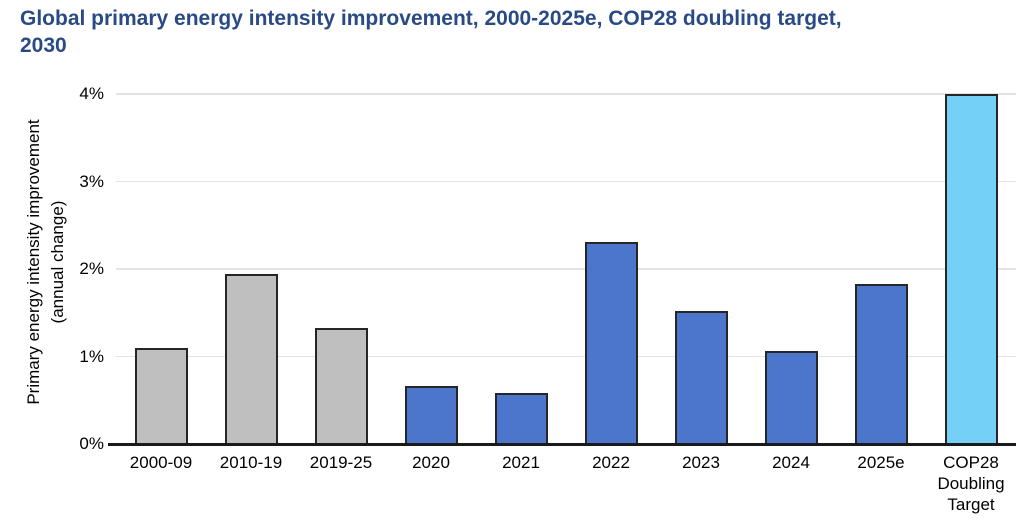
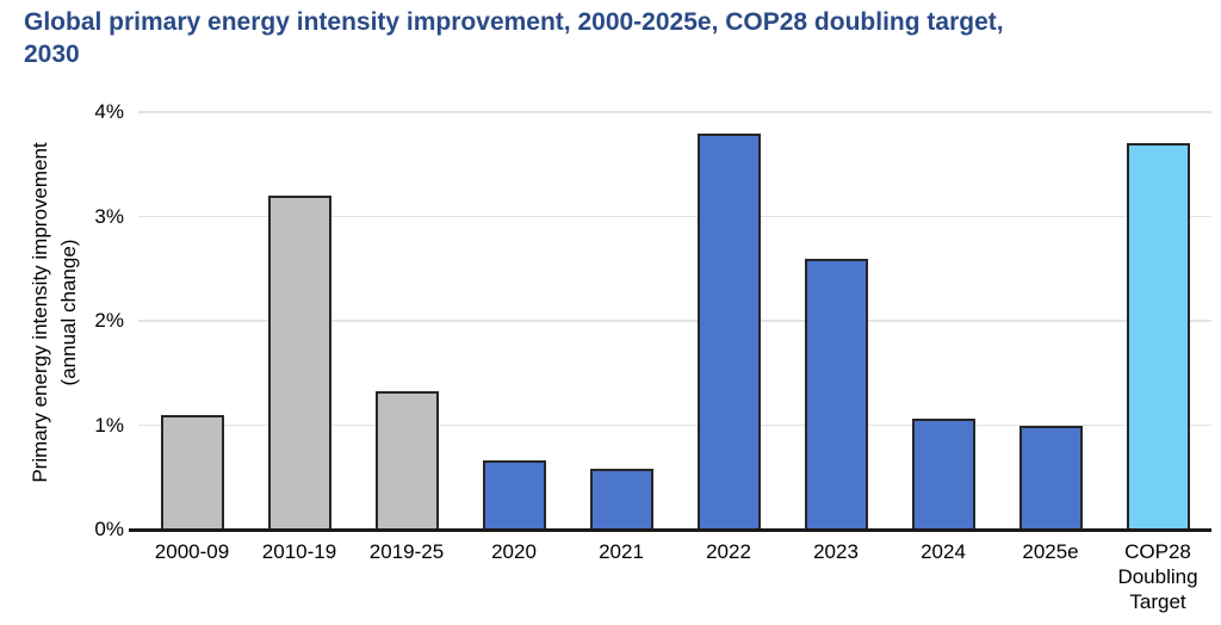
2010-19: 1.9% -> 3.2%
2022: 2.3% -> 3.8%
2023: 1.5% -> 2.6%
2025e: 1.8% -> 1.0%
COP28 Doubling Target: 4.0% -> 3.7%
